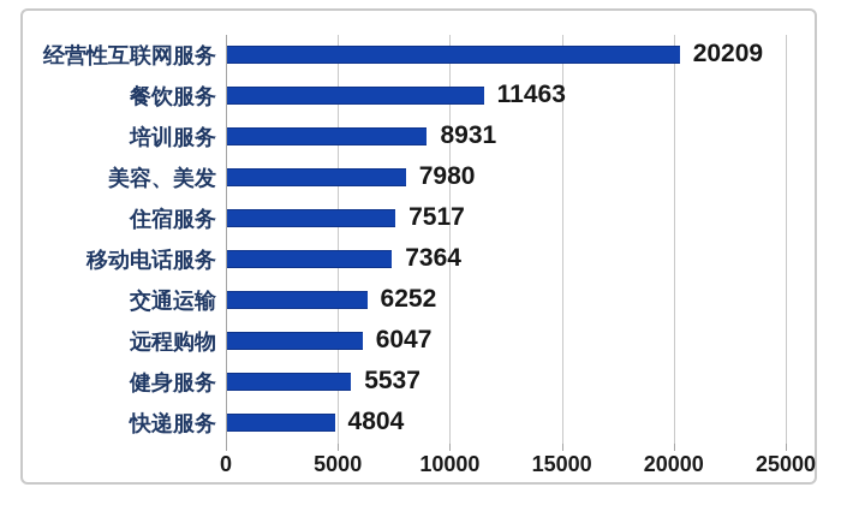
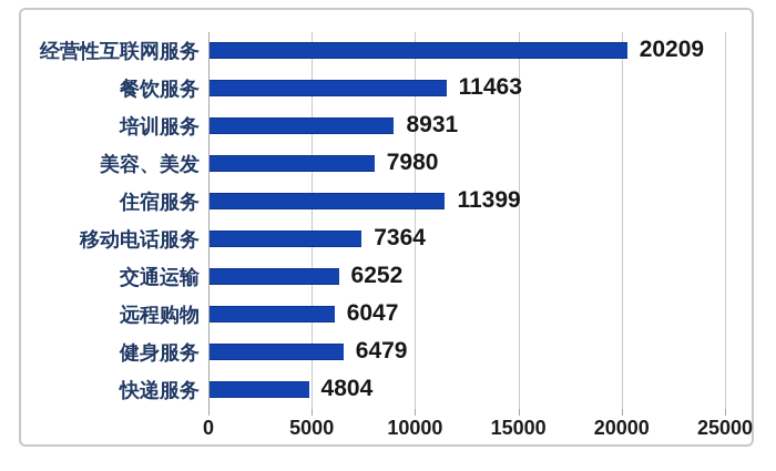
住宿服务: 7517 -> 11399
健身服务: 5537 -> 6479
